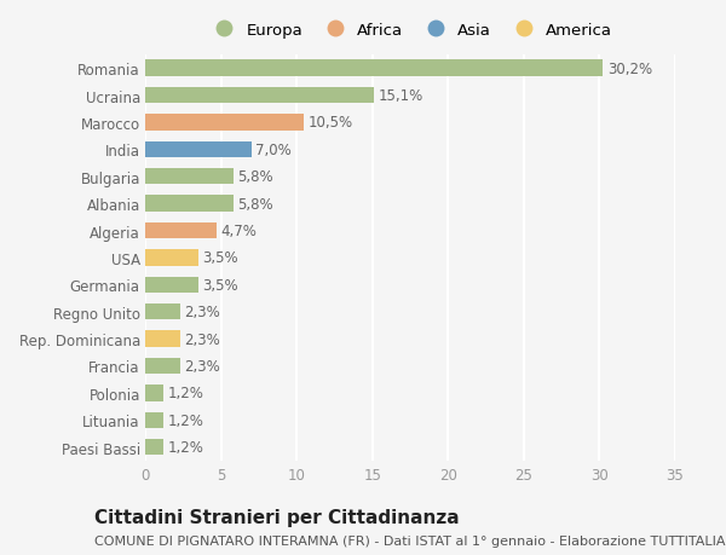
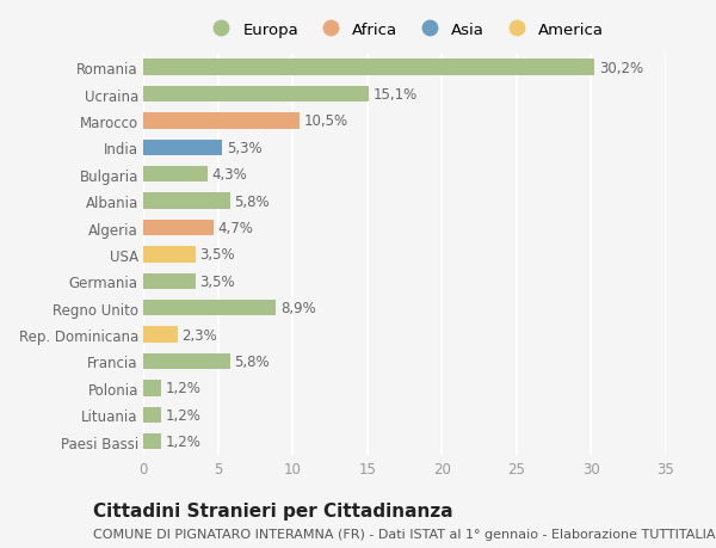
India: 7,0% -> 5,3%
Bulgaria: 5,8% -> 4,3%
Regno Unito: 2,3% -> 8,9%
Francia: 2,3% -> 5,8%
